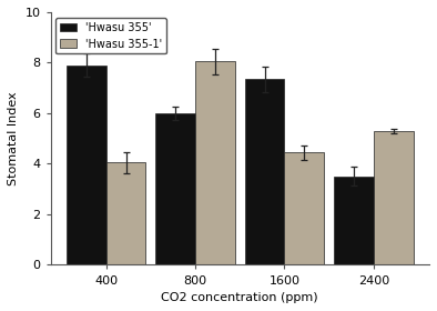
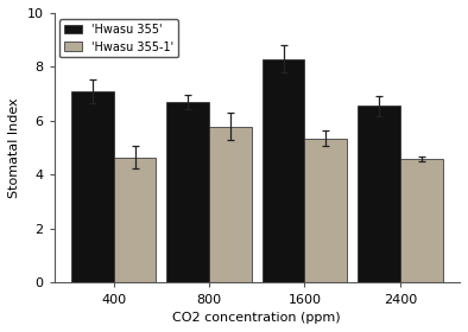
'Hwasu 355'/400: 7.90 -> 7.10
'Hwasu 355-1'/400: 4.05 -> 4.65
'Hwasu 355'/800: 6.00 -> 6.70
'Hwasu 355-1'/800: 8.05 -> 5.80
'Hwasu 355'/1600: 7.35 -> 8.30
'Hwasu 355-1'/1600: 4.45 -> 5.35
'Hwasu 355'/2400: 3.50 -> 6.55
'Hwasu 355-1'/2400: 5.30 -> 4.60
